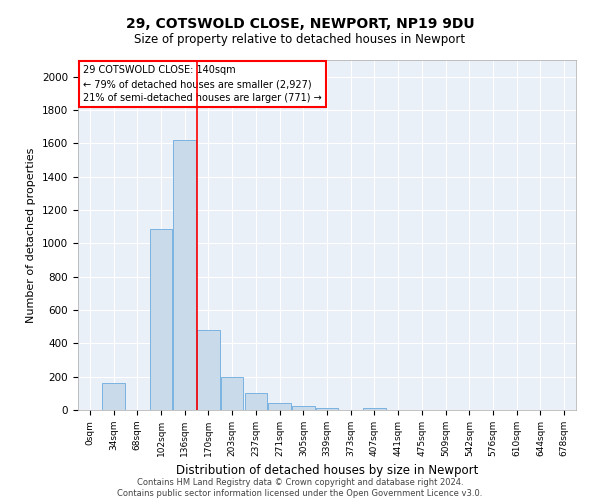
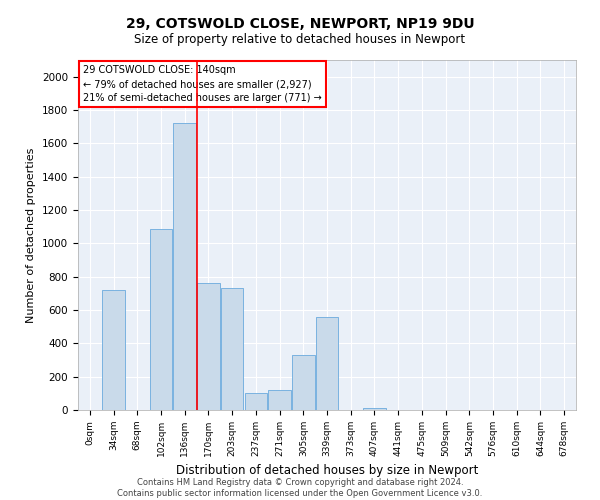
34sqm: 160 -> 720
136sqm: 1620 -> 1720
170sqm: 480 -> 760
203sqm: 200 -> 730
271sqm: 40 -> 120
305sqm: 20 -> 330
339sqm: 20 -> 560
